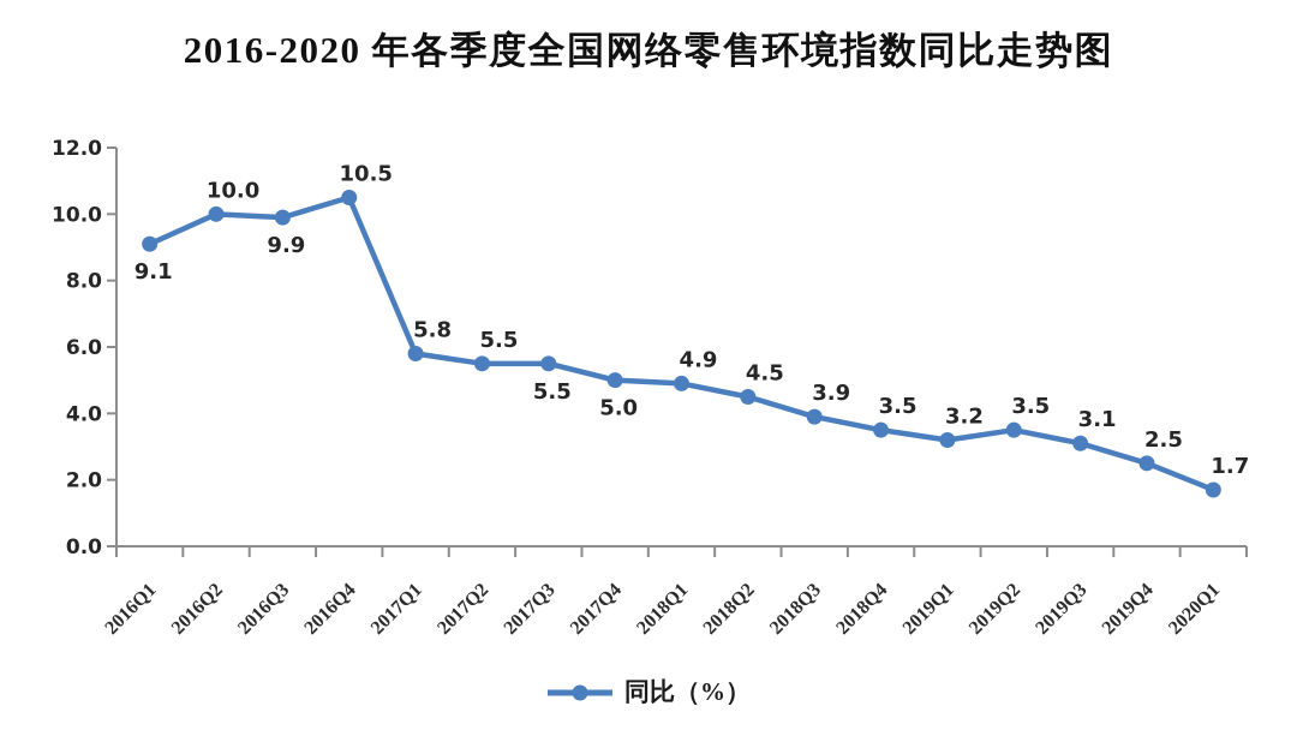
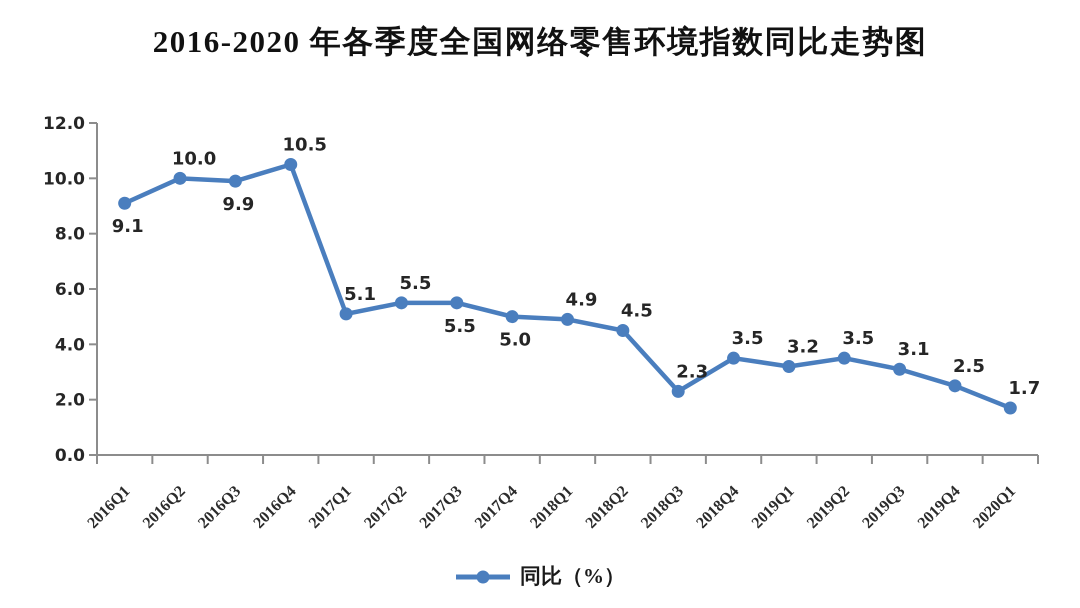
2017Q1: 5.8 -> 5.1
2018Q3: 3.9 -> 2.3
